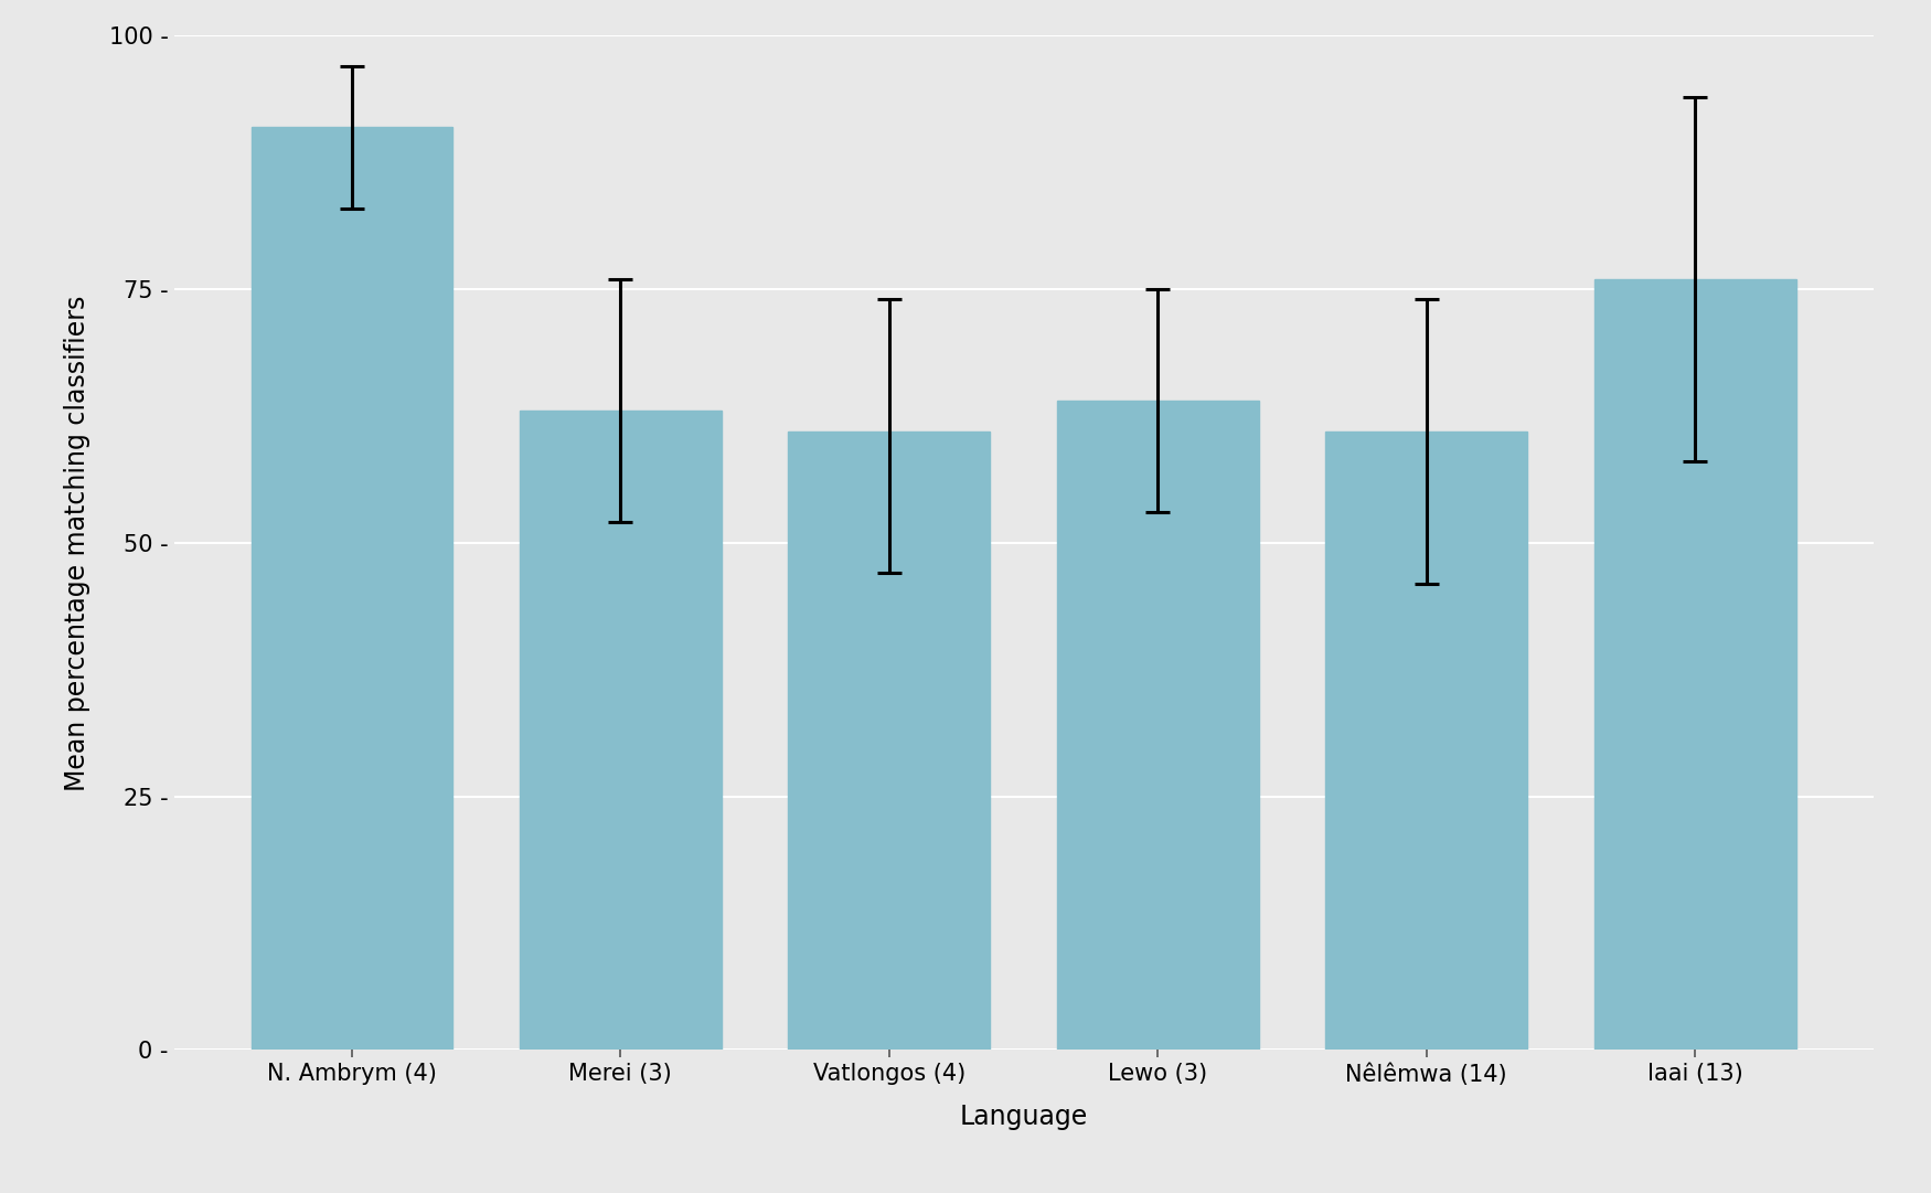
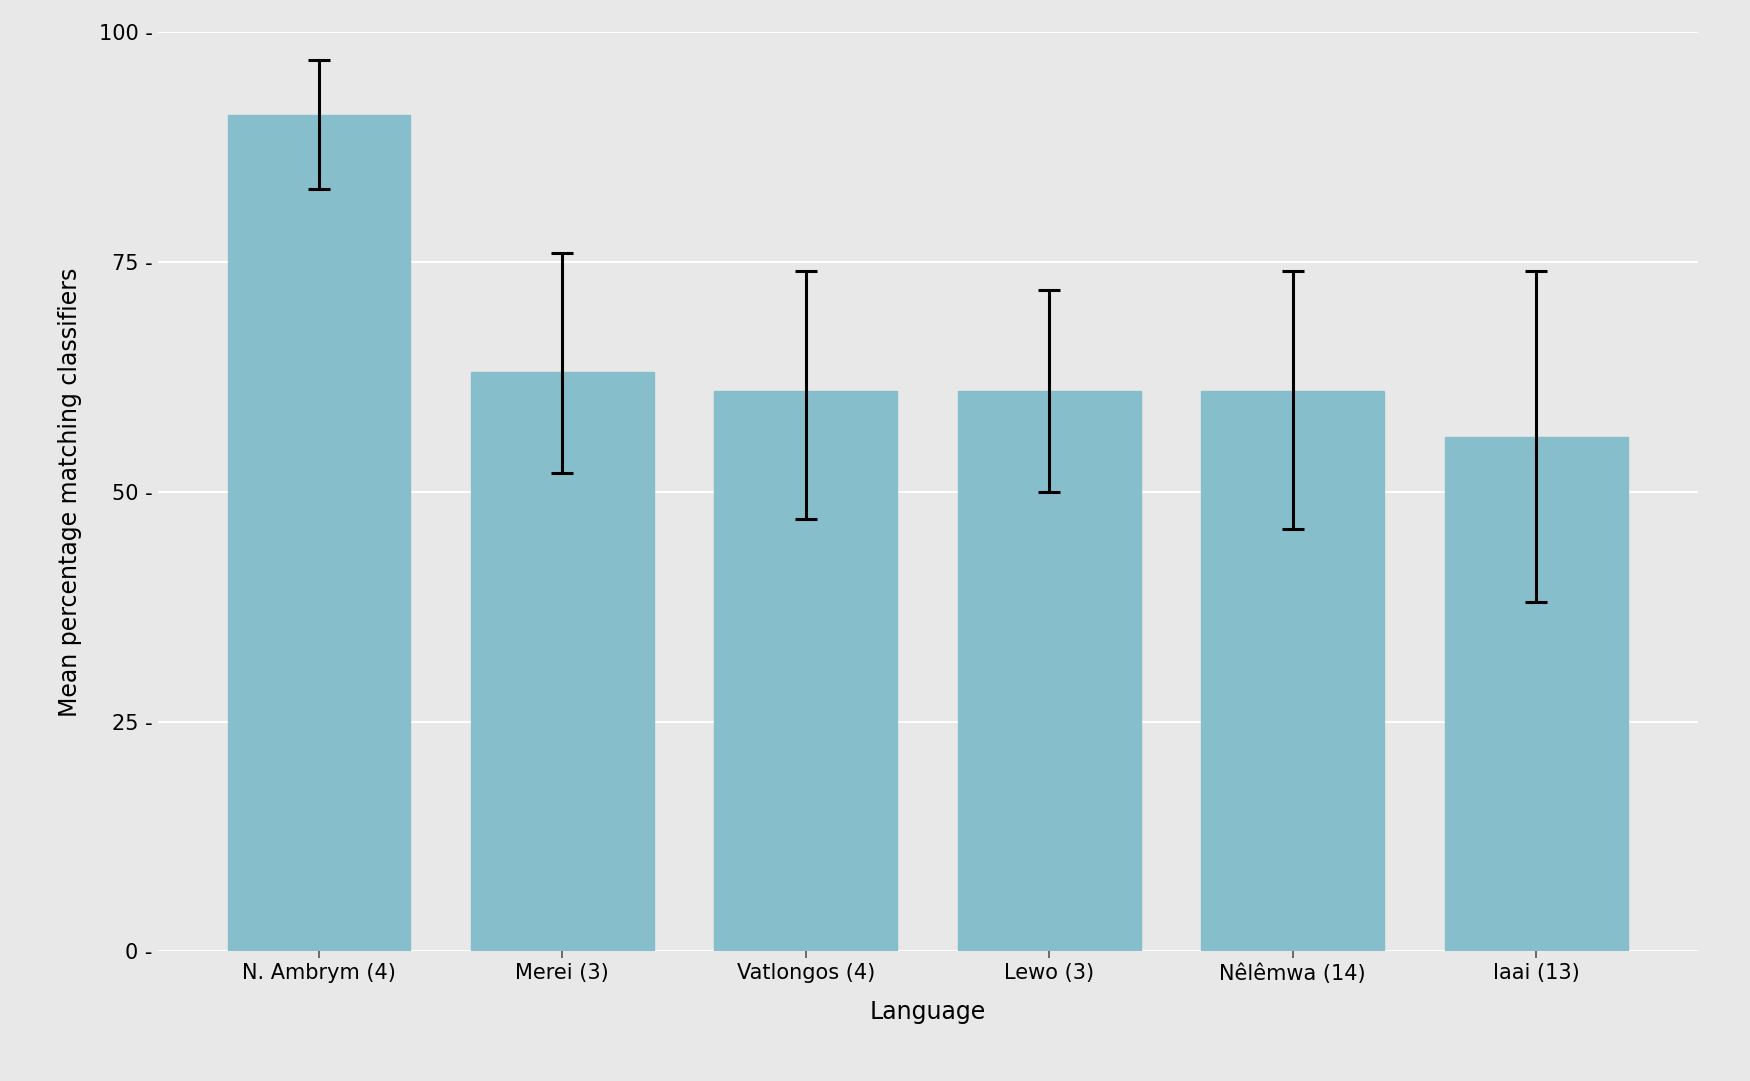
Lewo (3): 64 - -> 61 -
Iaai (13): 76 - -> 56 -
